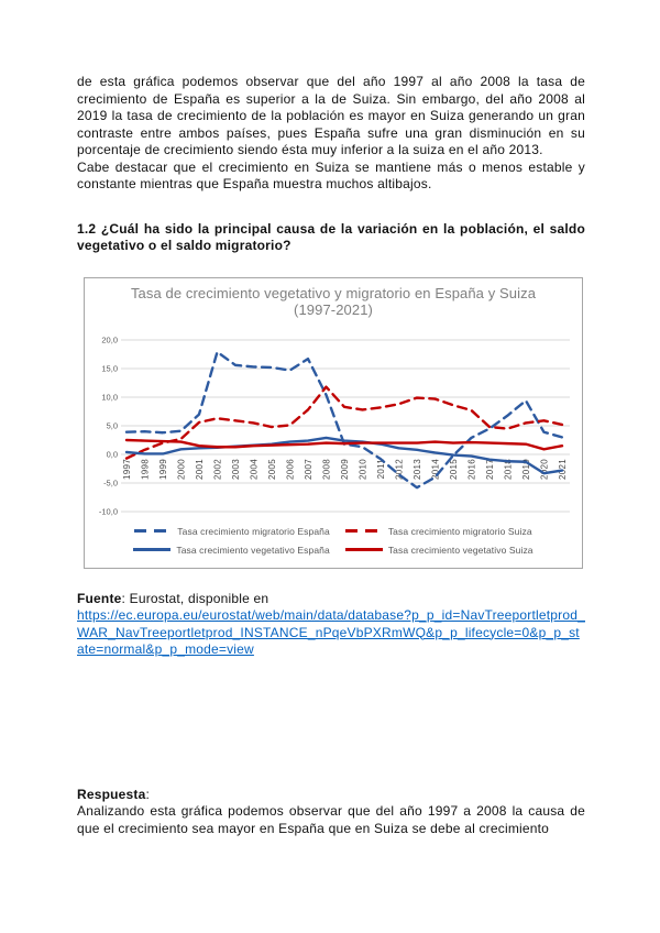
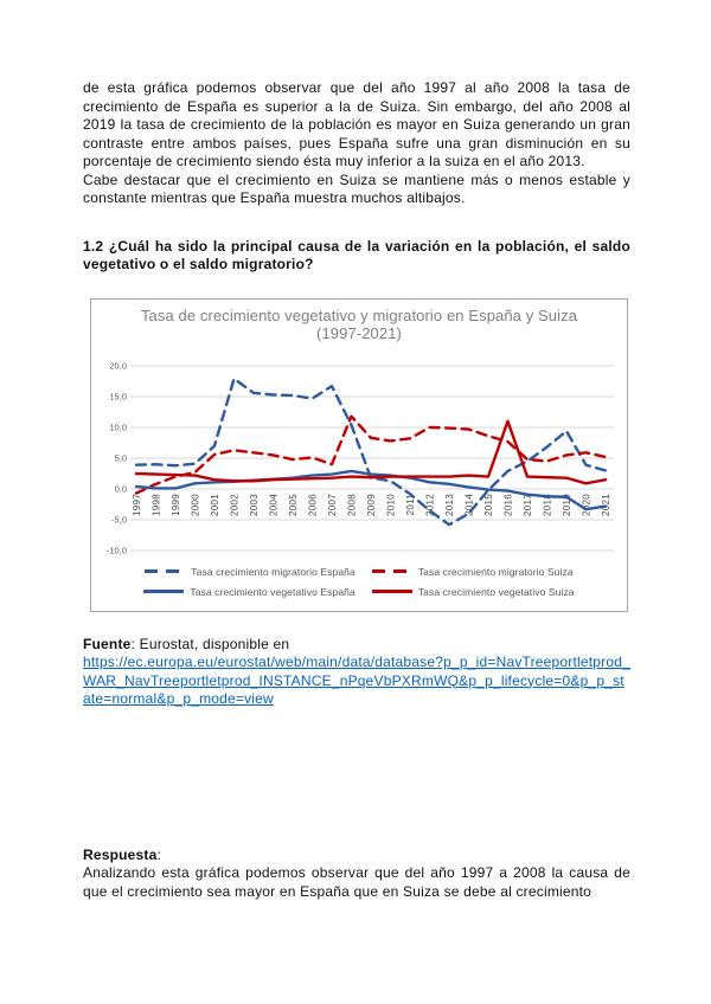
Tasa crecimiento migratorio Suiza/2007: 8 -> 4
Tasa crecimiento migratorio Suiza/2012: 9 -> 10
Tasa crecimiento vegetativo Suiza/2016: 2 -> 11
